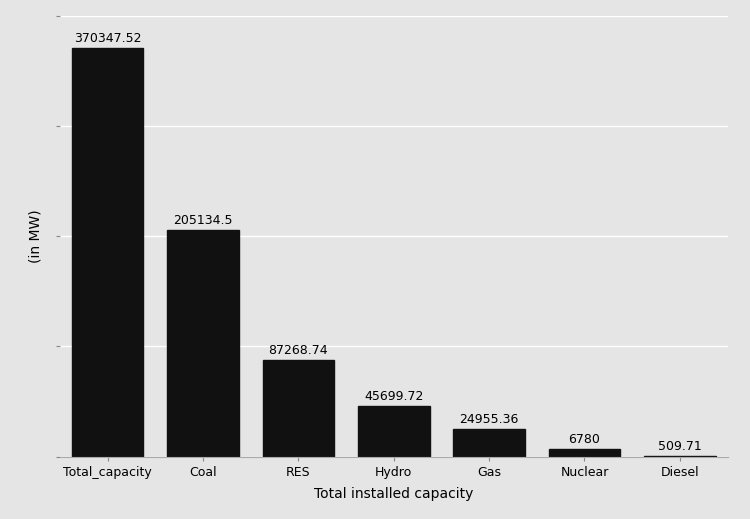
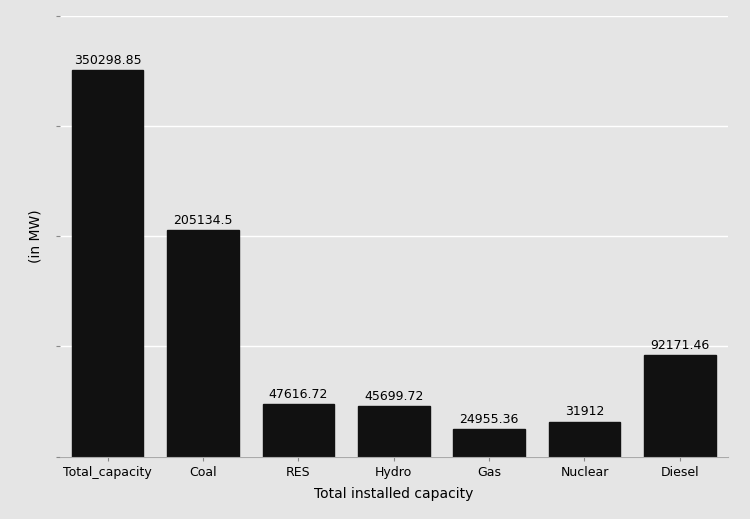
Total_capacity: 370347.52 -> 350298.85
RES: 87268.74 -> 47616.72
Nuclear: 6780 -> 31912
Diesel: 509.71 -> 92171.46
